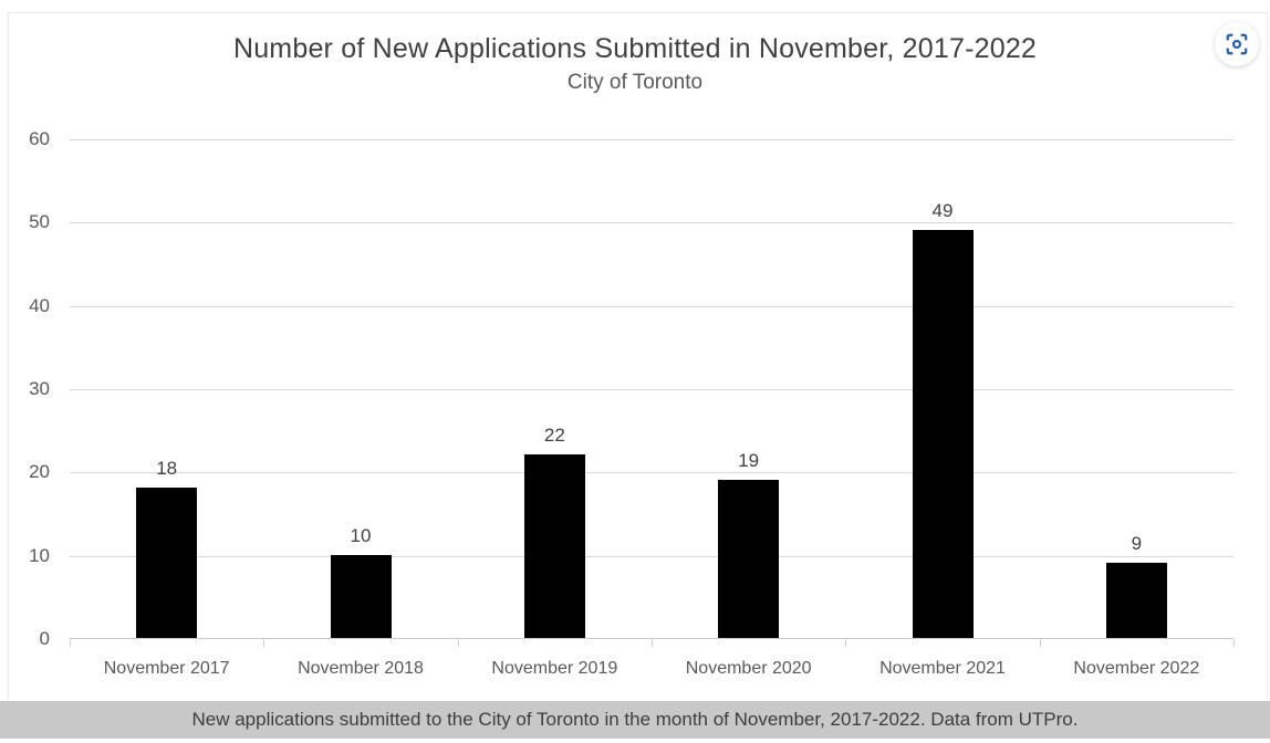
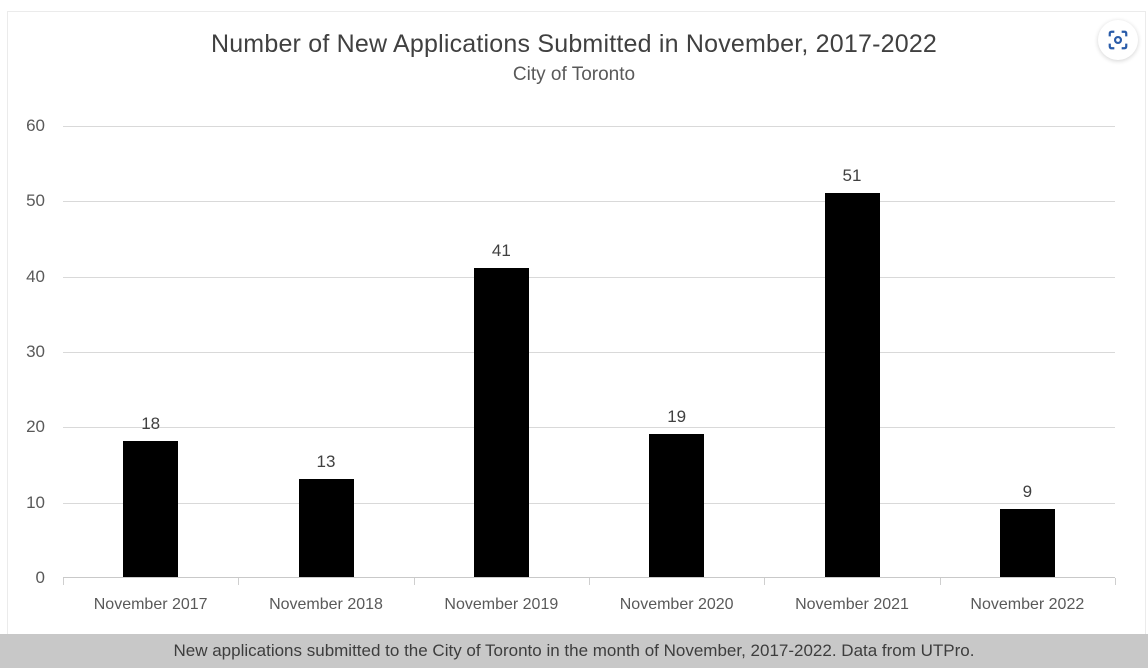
November 2018: 10 -> 13
November 2019: 22 -> 41
November 2021: 49 -> 51
